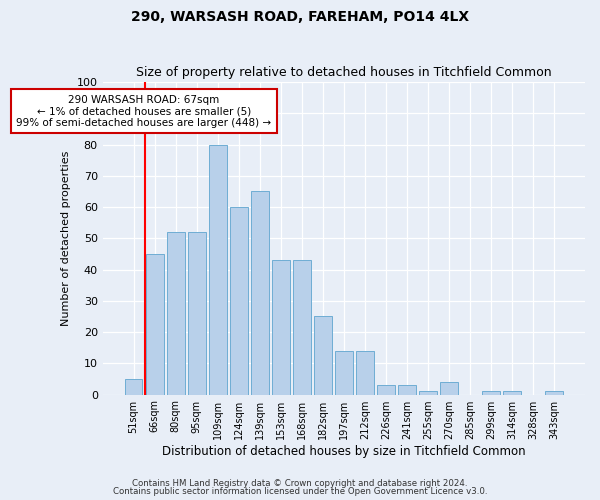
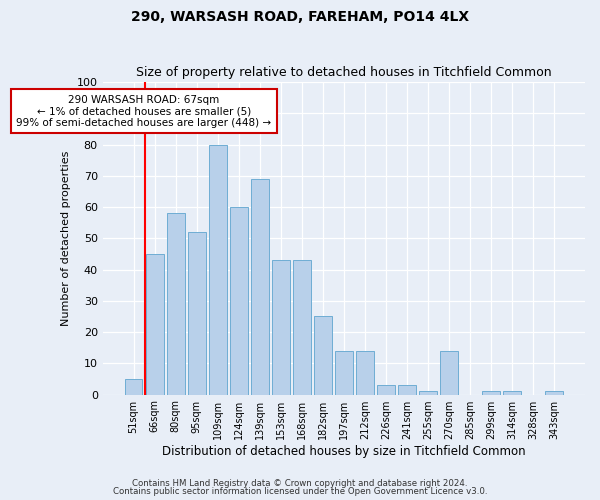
80sqm: 52 -> 58
139sqm: 65 -> 69
270sqm: 4 -> 14
